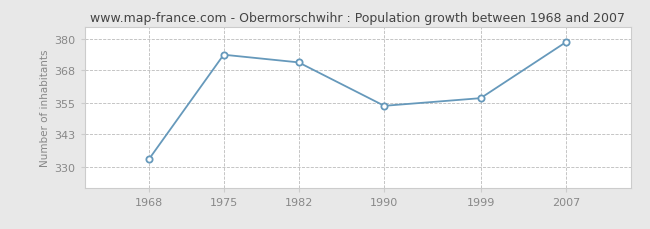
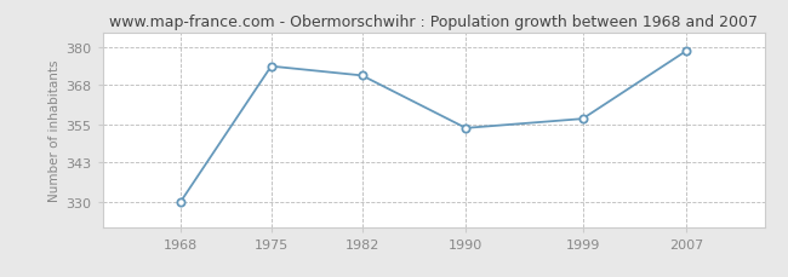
1968: 333 -> 330
